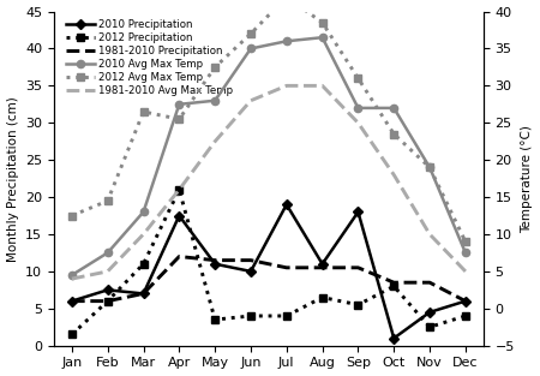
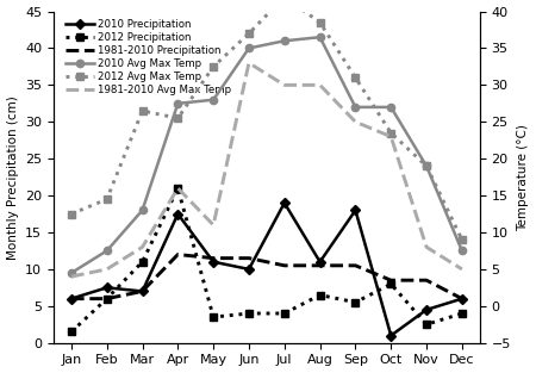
1981-2010 Avg Max Temp/Mar: 10.0 -> 8.0
1981-2010 Avg Max Temp/May: 22.5 -> 11.0
1981-2010 Avg Max Temp/Jun: 28.0 -> 33.0
1981-2010 Avg Max Temp/Oct: 18.0 -> 23.0
1981-2010 Avg Max Temp/Nov: 10.0 -> 8.0
